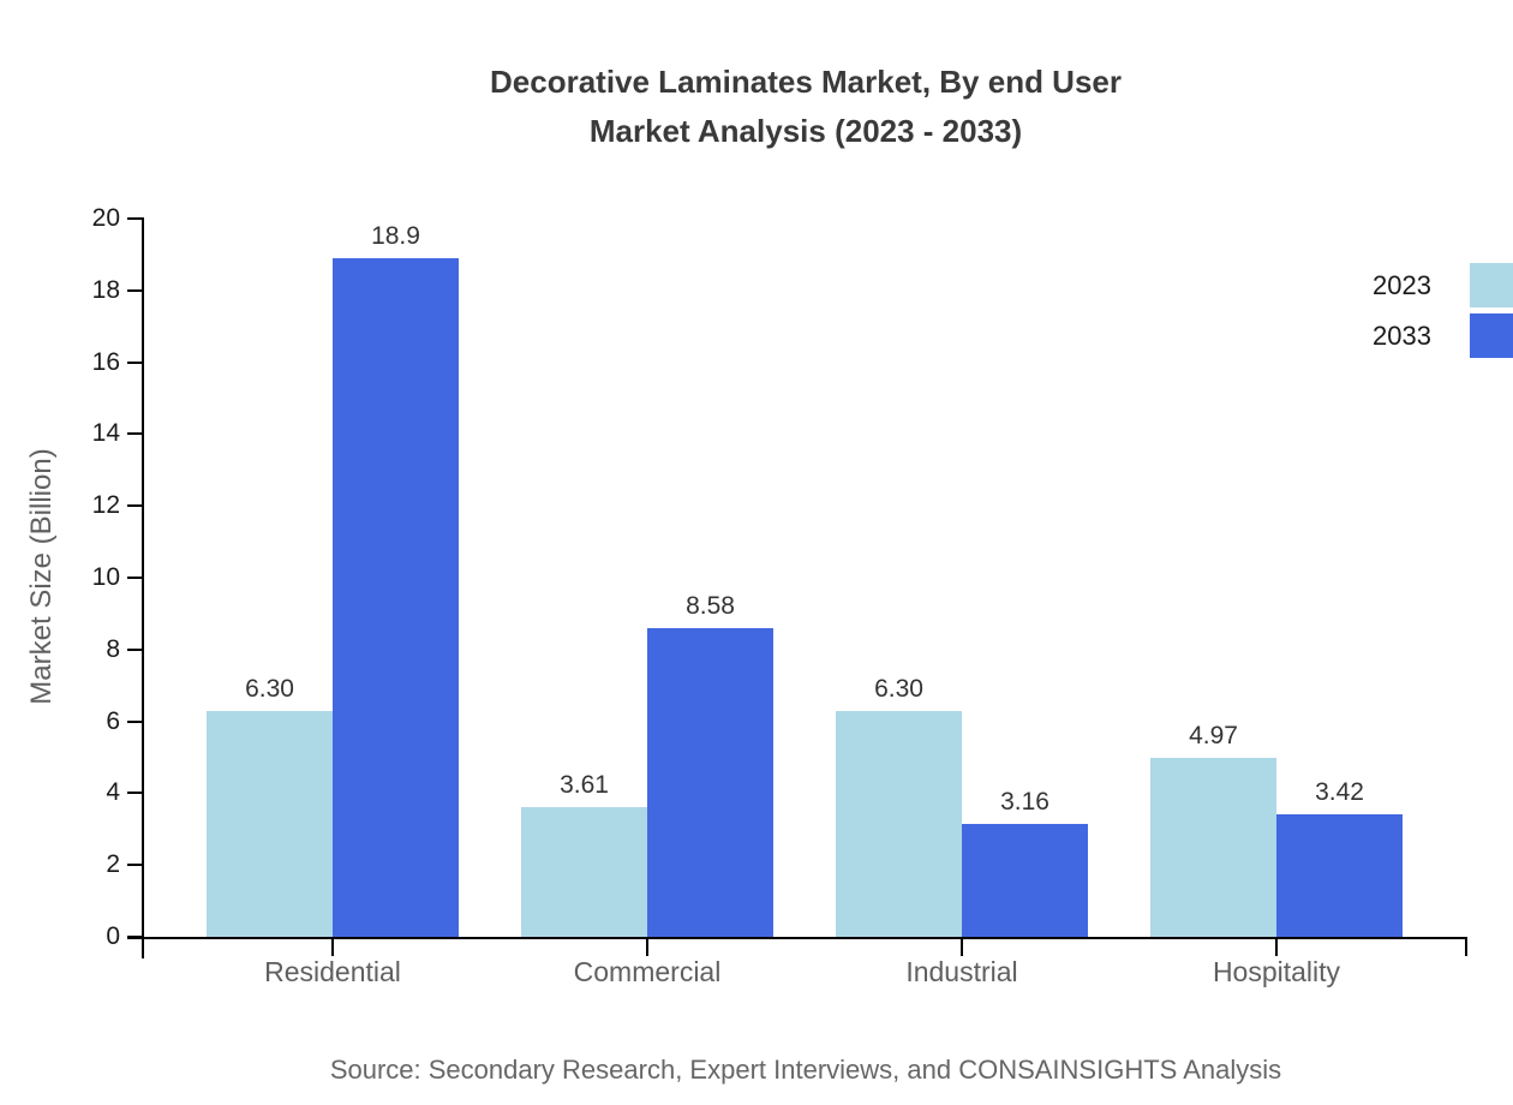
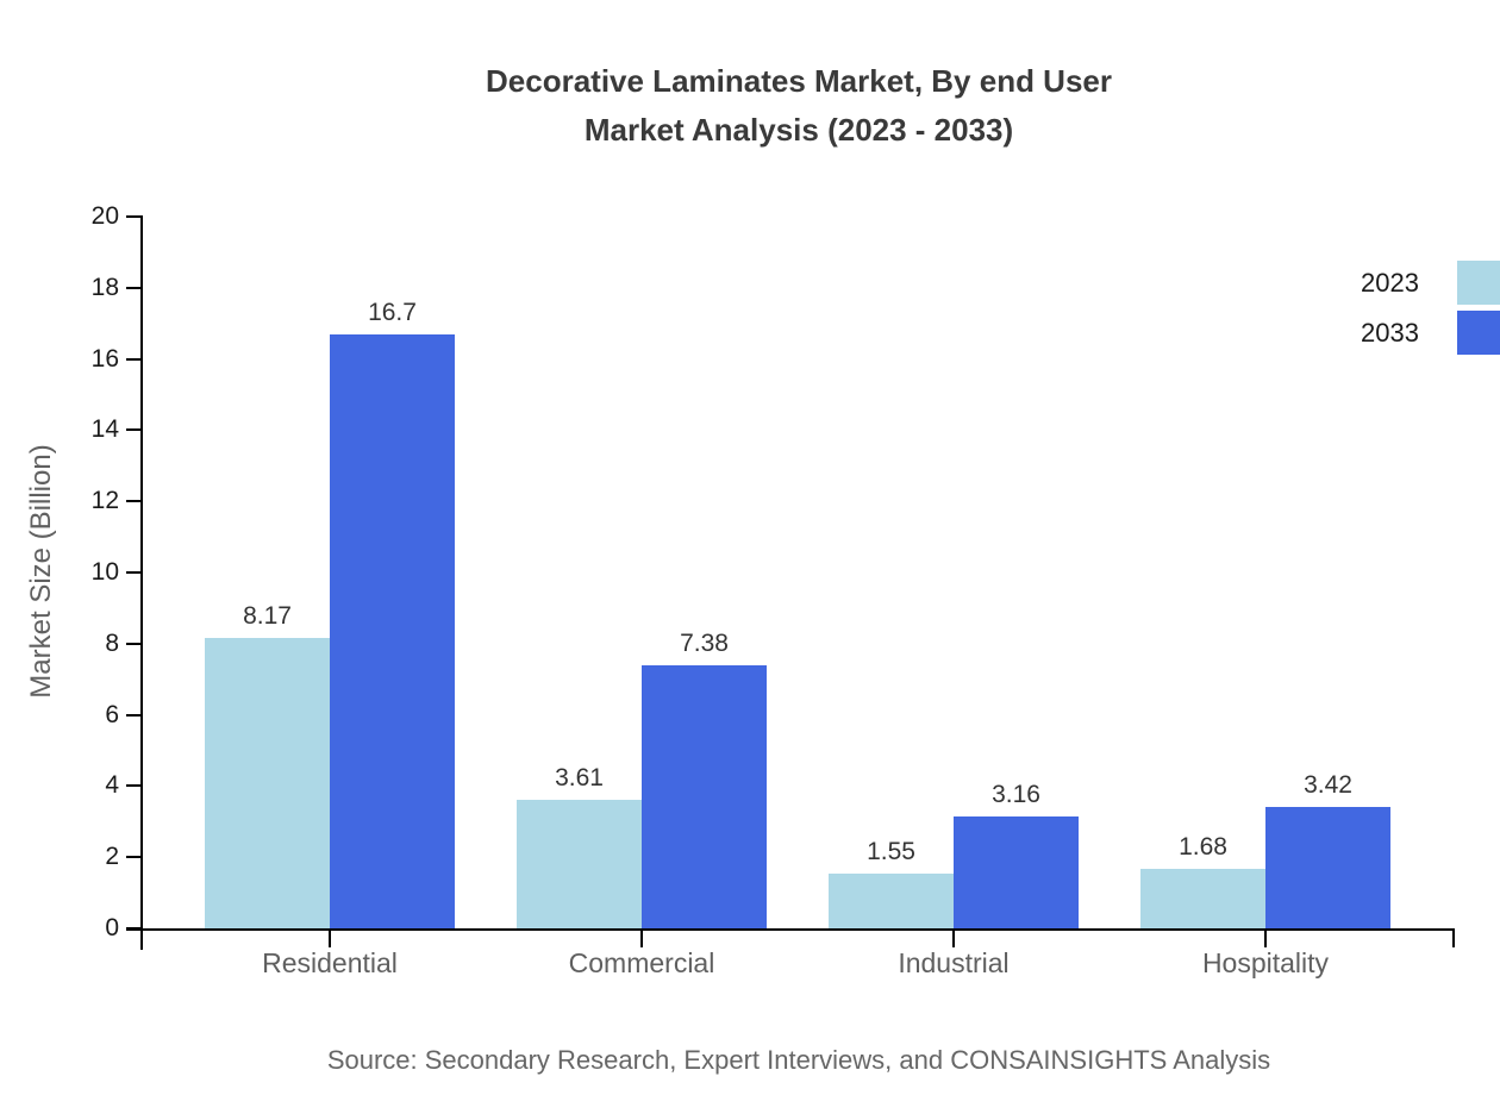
2023/Residential: 6.30 -> 8.17
2033/Residential: 18.9 -> 16.7
2033/Commercial: 8.58 -> 7.38
2023/Industrial: 6.30 -> 1.55
2023/Hospitality: 4.97 -> 1.68
